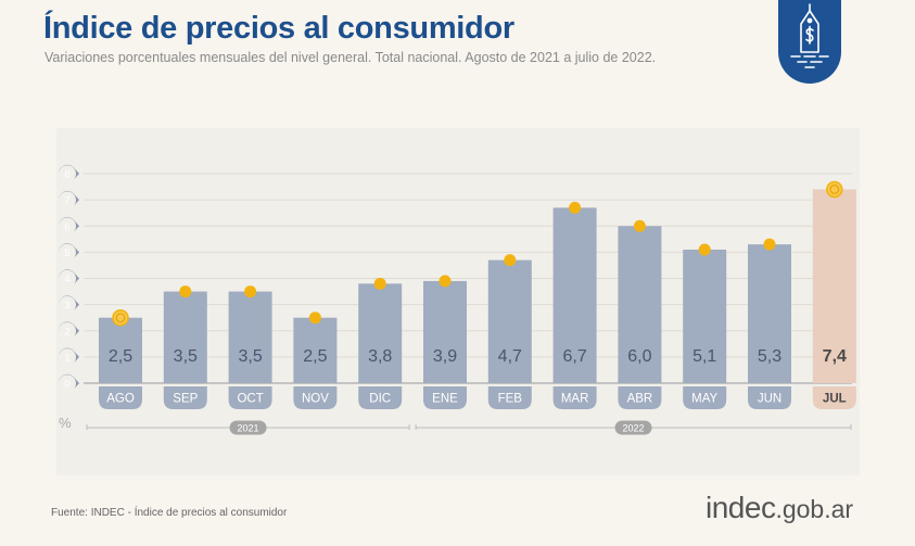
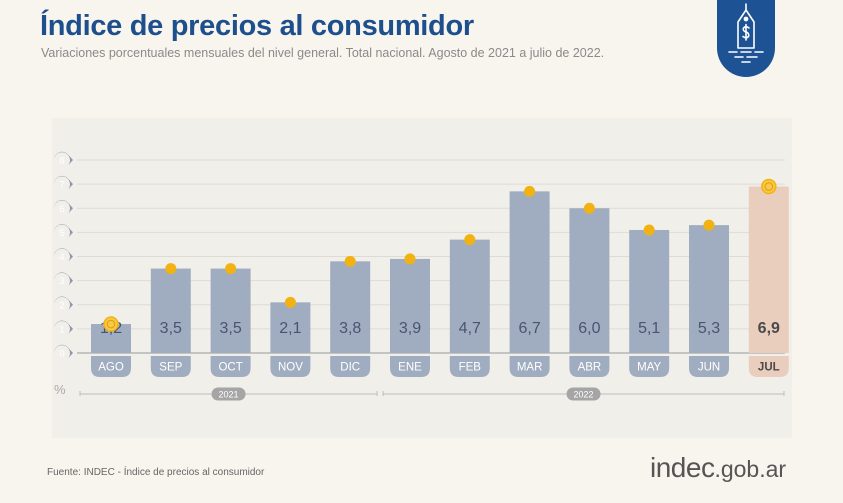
AGO: 2,5 -> 1,2
NOV: 2,5 -> 2,1
JUL: 7,4 -> 6,9
